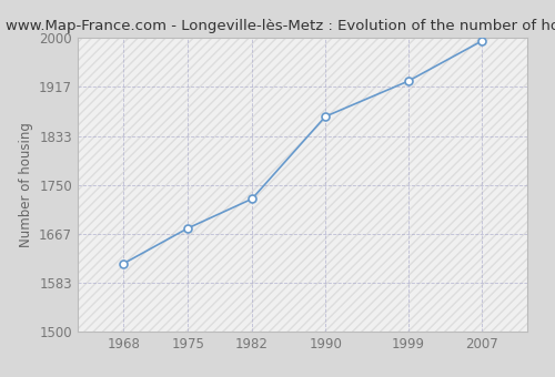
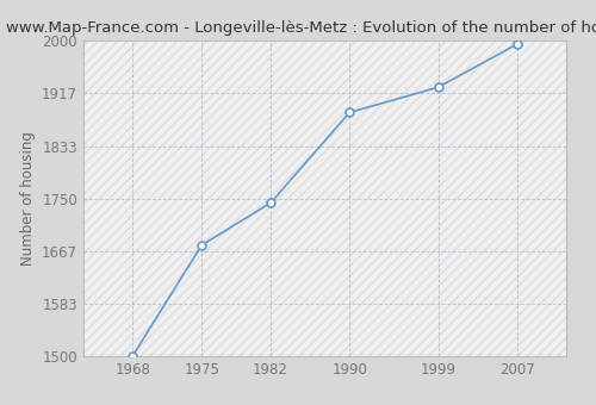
1968: 1616 -> 1501
1982: 1726 -> 1743
1990: 1866 -> 1886
